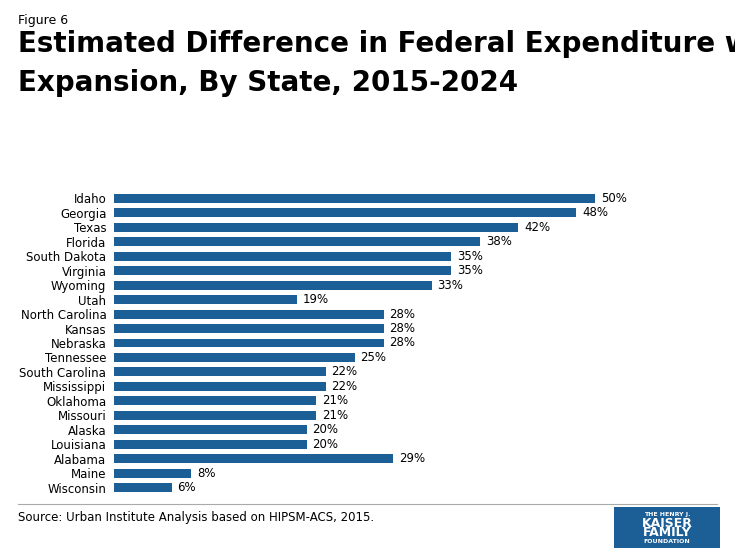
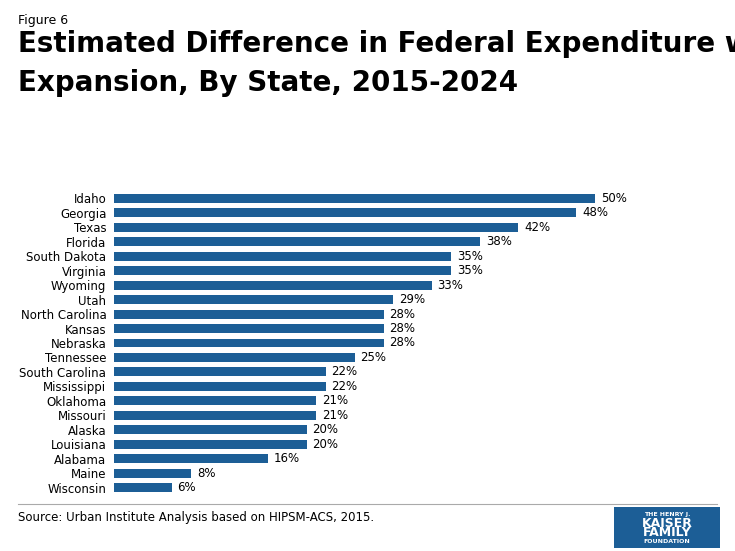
Utah: 19% -> 29%
Alabama: 29% -> 16%
